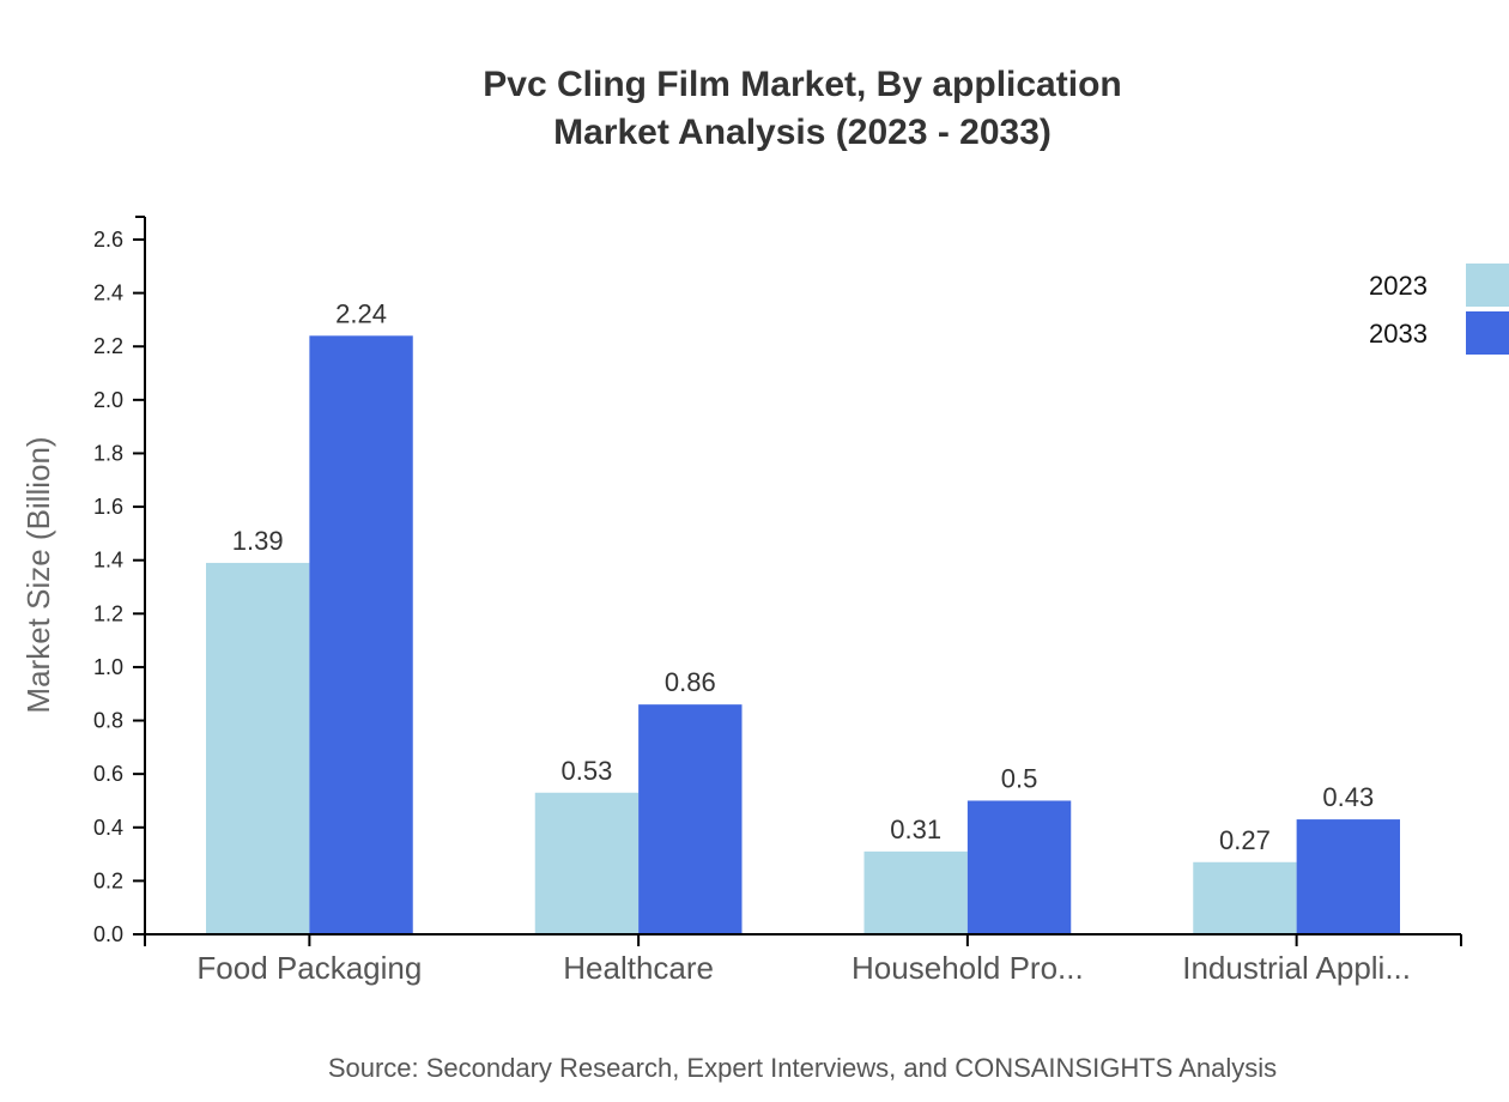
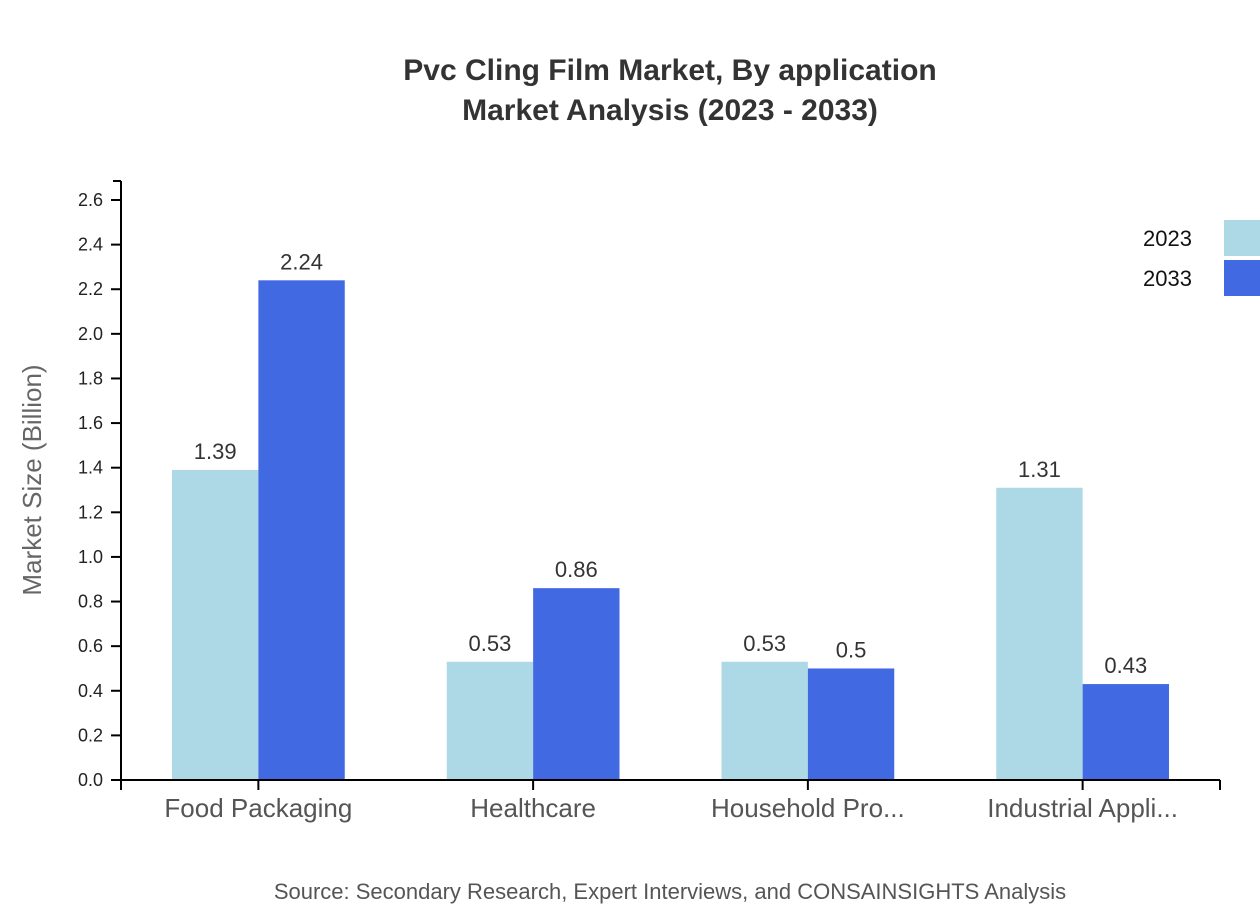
2023/Household Pro...: 0.31 -> 0.53
2023/Industrial Appli...: 0.27 -> 1.31
